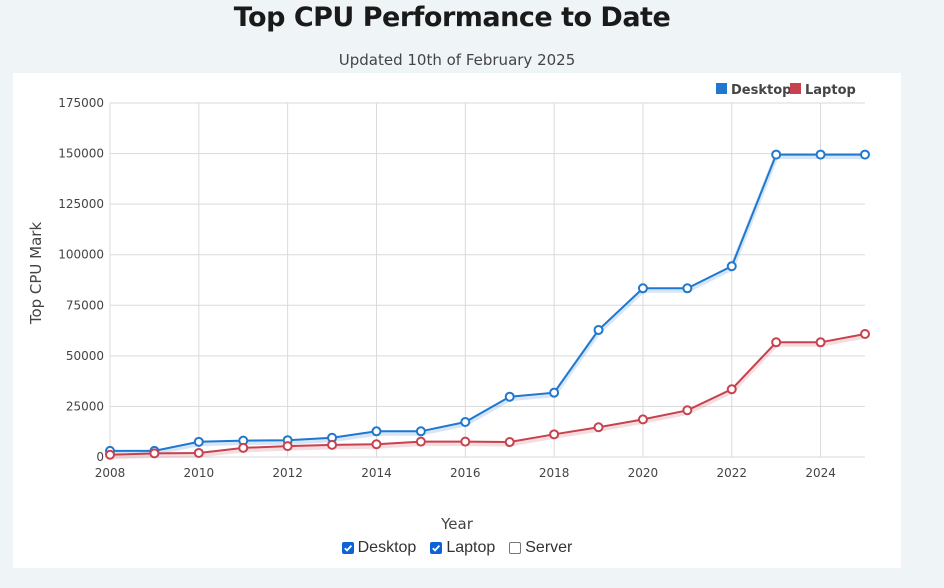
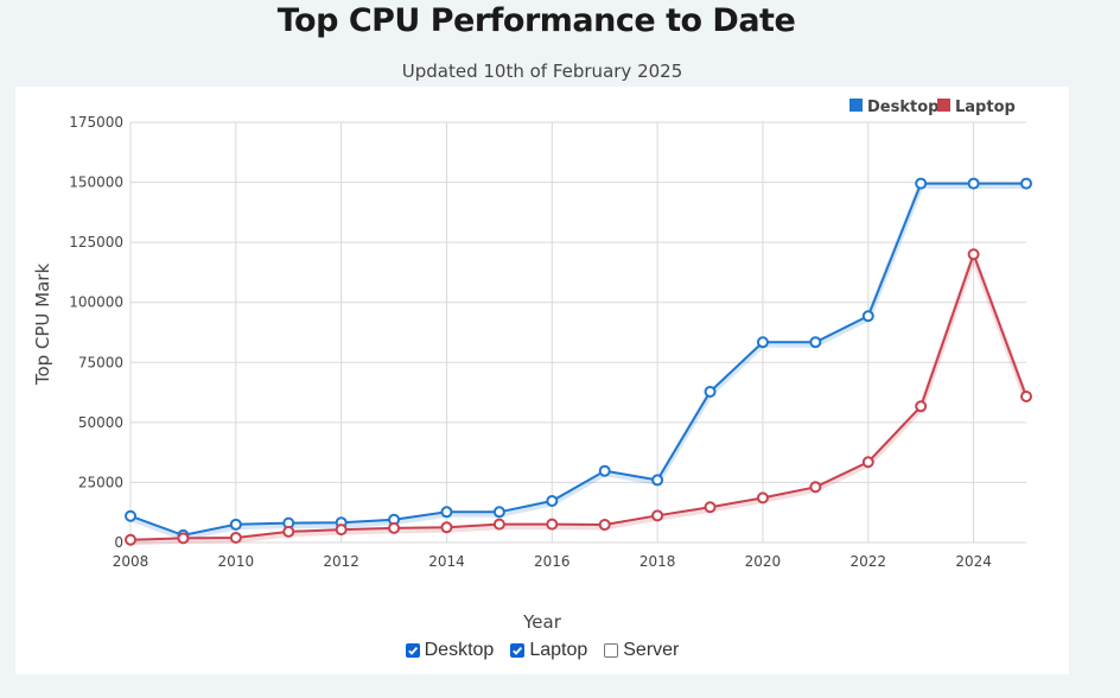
Desktop/2008: 3000 -> 11000
Desktop/2018: 32000 -> 26000
Laptop/2024: 57000 -> 120000
